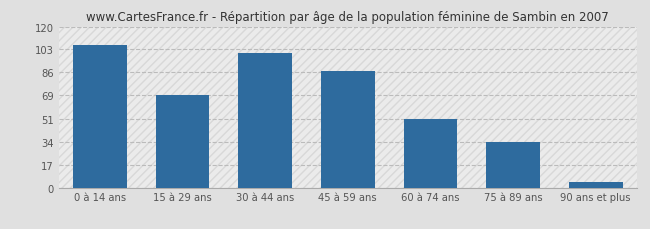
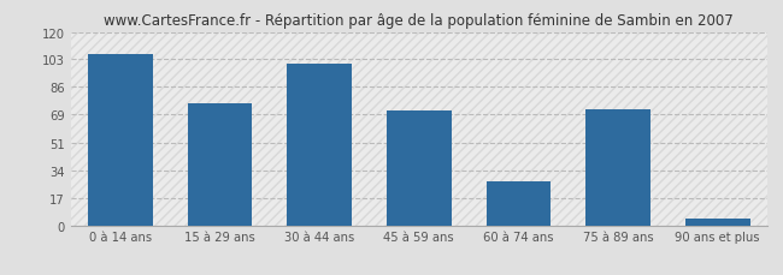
15 à 29 ans: 69 -> 76
45 à 59 ans: 87 -> 71
60 à 74 ans: 51 -> 27
75 à 89 ans: 34 -> 72
